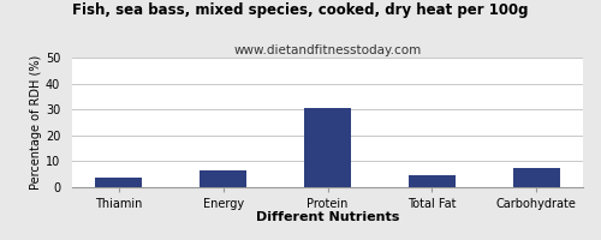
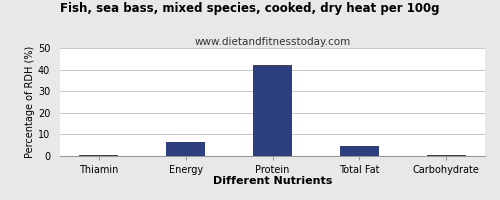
Thiamin: 3.5 -> 0.3
Protein: 30.5 -> 42.0
Carbohydrate: 7.5 -> 0.3
